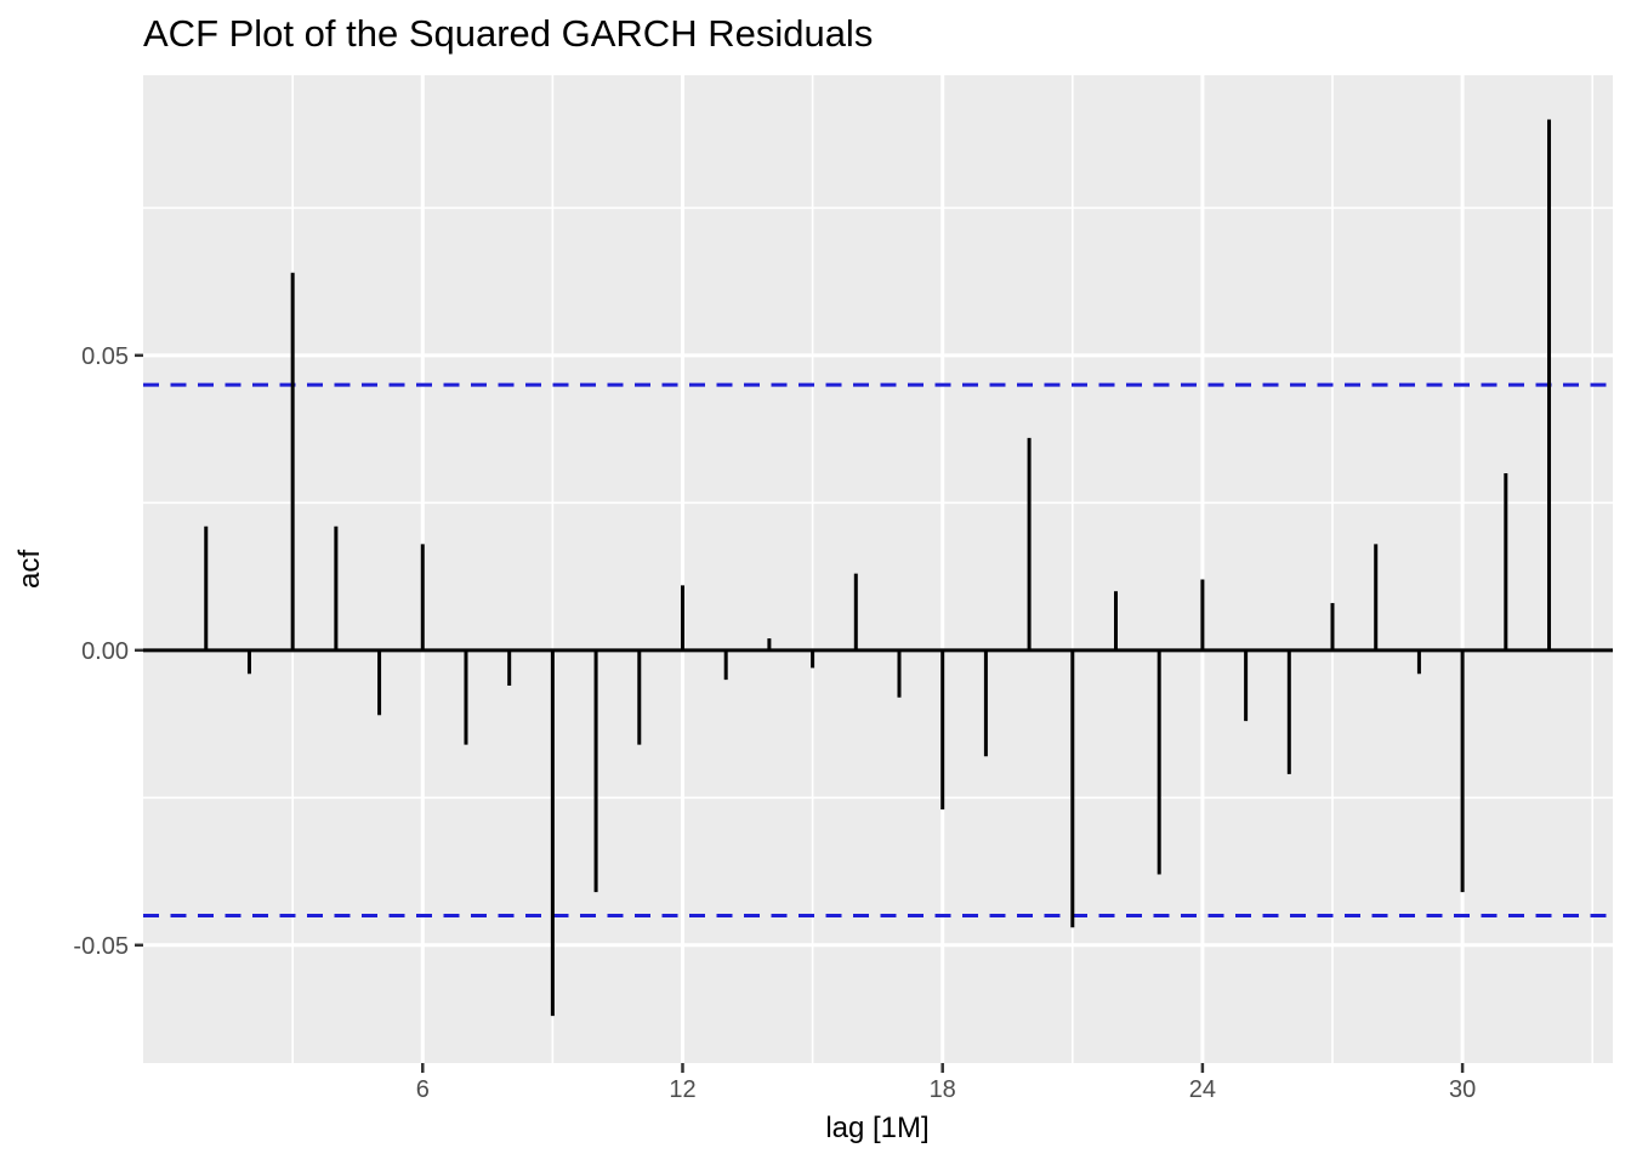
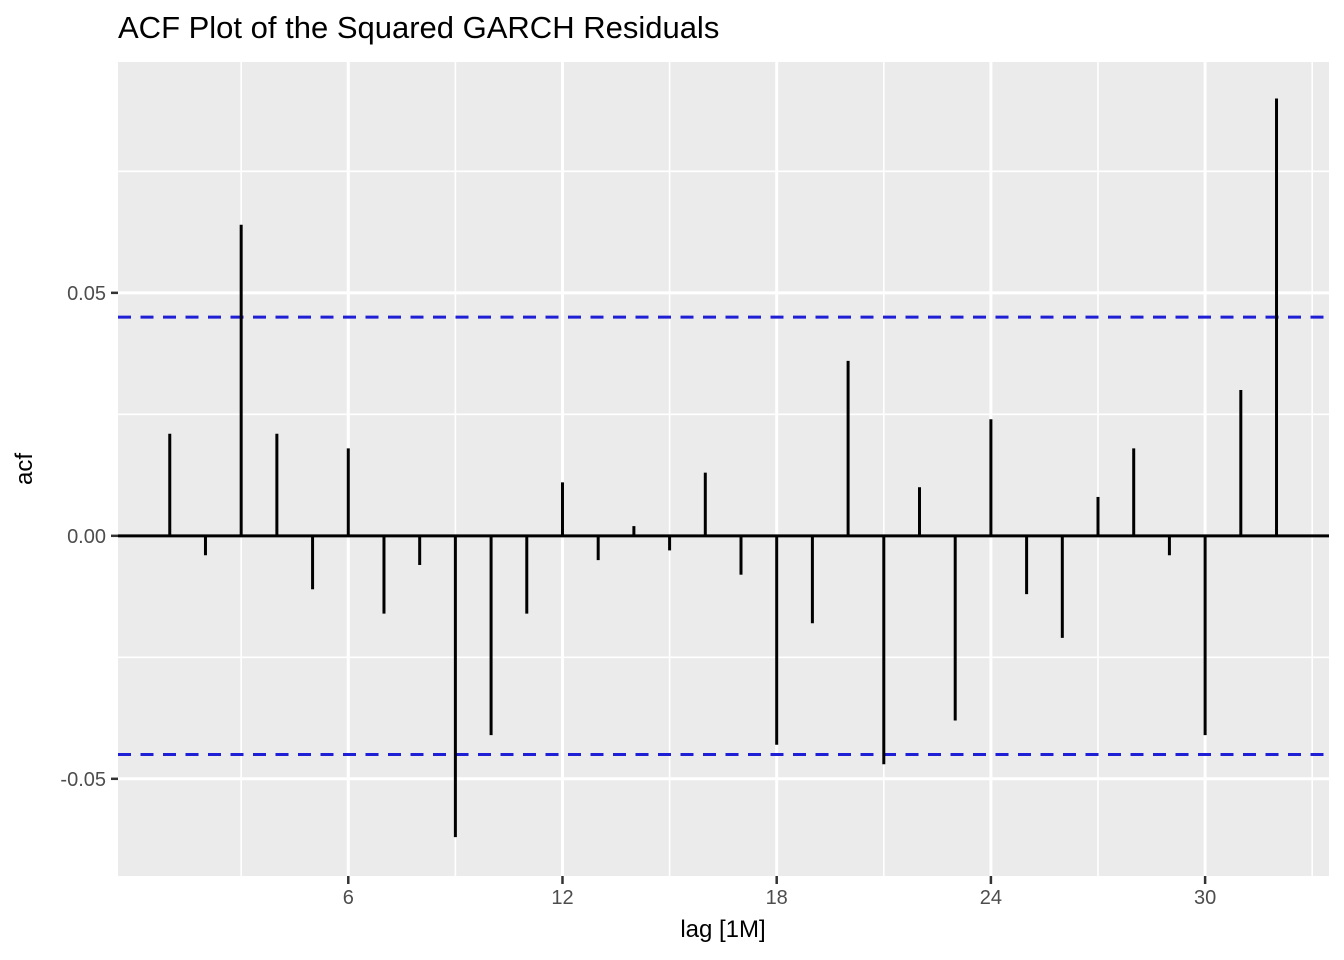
18: -0.027 -> -0.043
24: 0.012 -> 0.024
